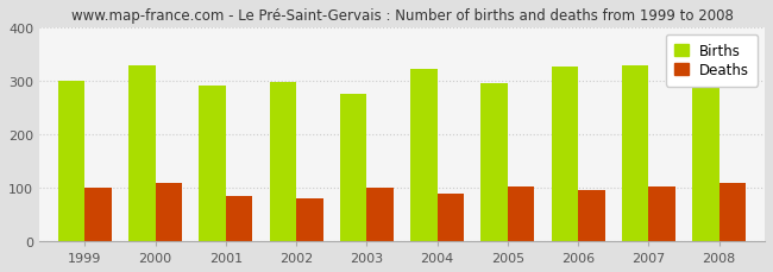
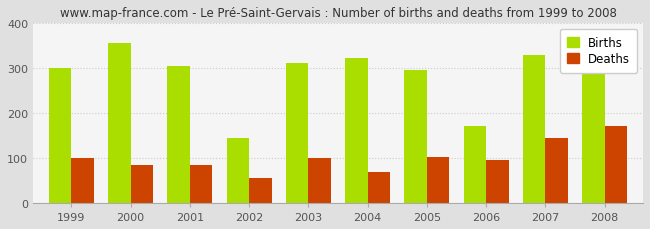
Births/2000: 328 -> 355
Deaths/2000: 108 -> 85
Births/2001: 291 -> 305
Births/2002: 298 -> 145
Deaths/2002: 81 -> 55
Births/2003: 276 -> 310
Deaths/2004: 88 -> 70
Births/2006: 326 -> 170
Deaths/2007: 103 -> 145
Deaths/2008: 109 -> 170
